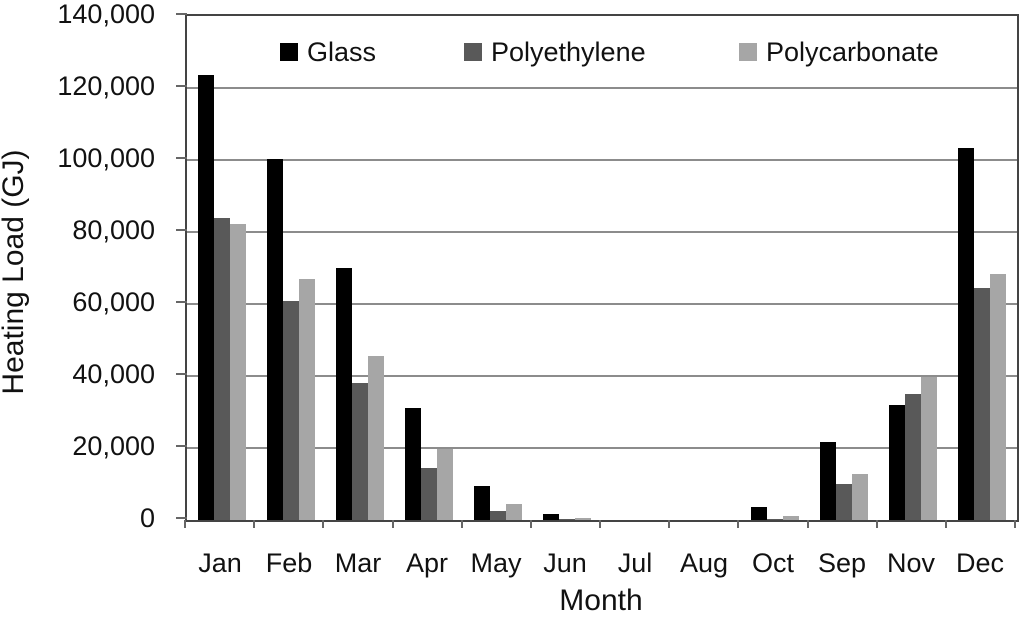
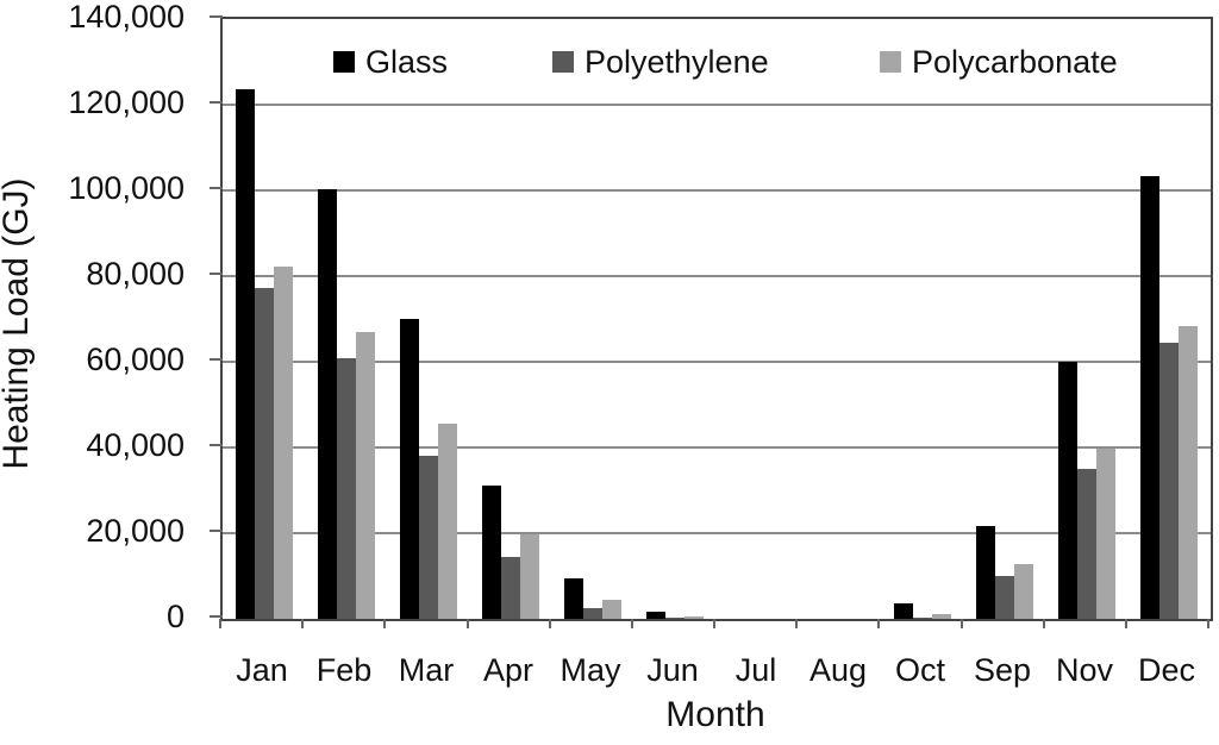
Polyethylene/Jan: 84000 -> 77000
Glass/Nov: 32000 -> 60000
